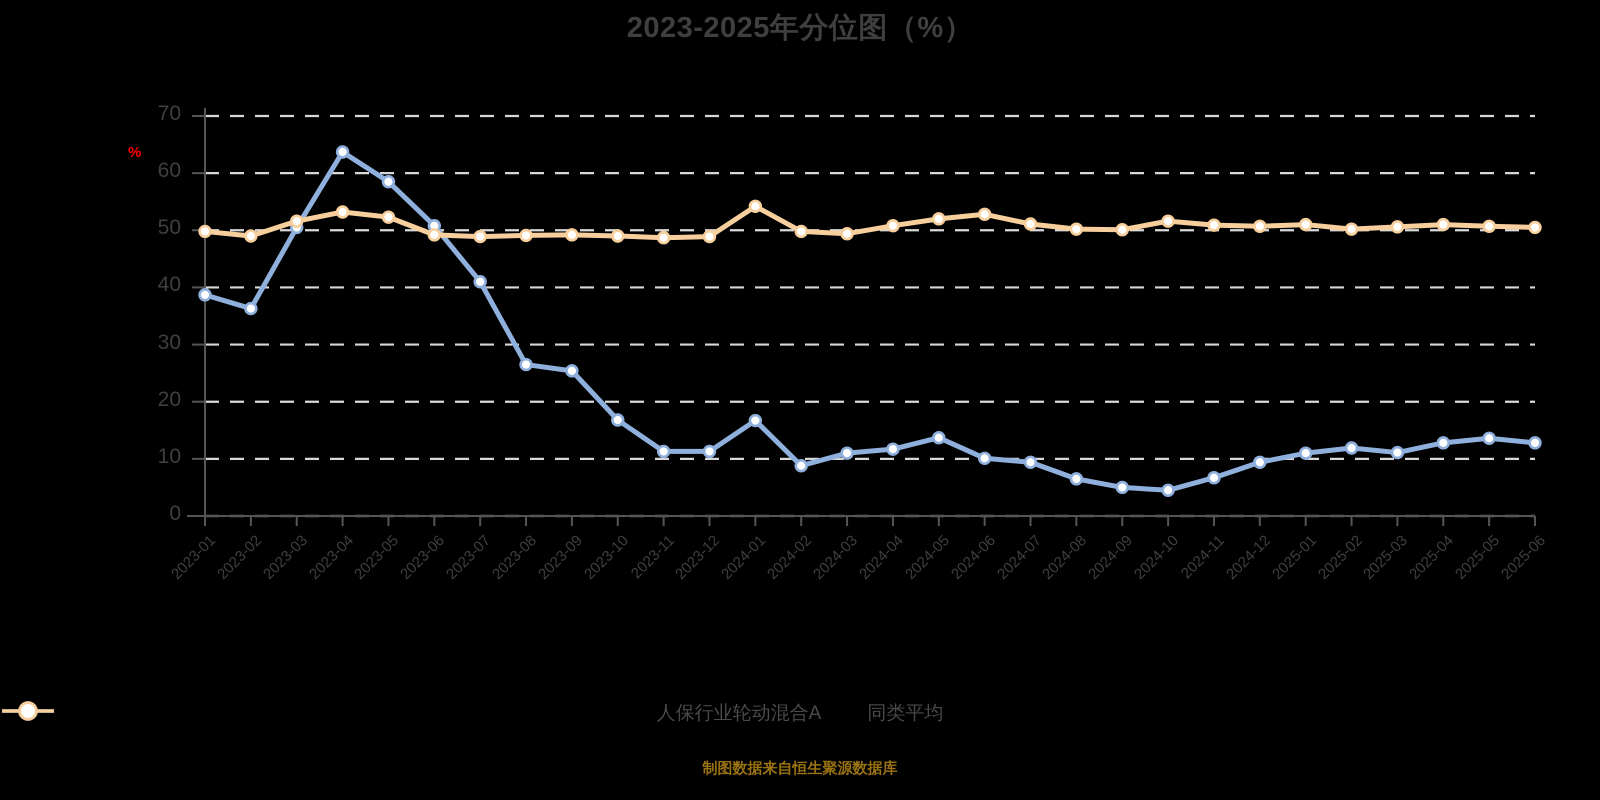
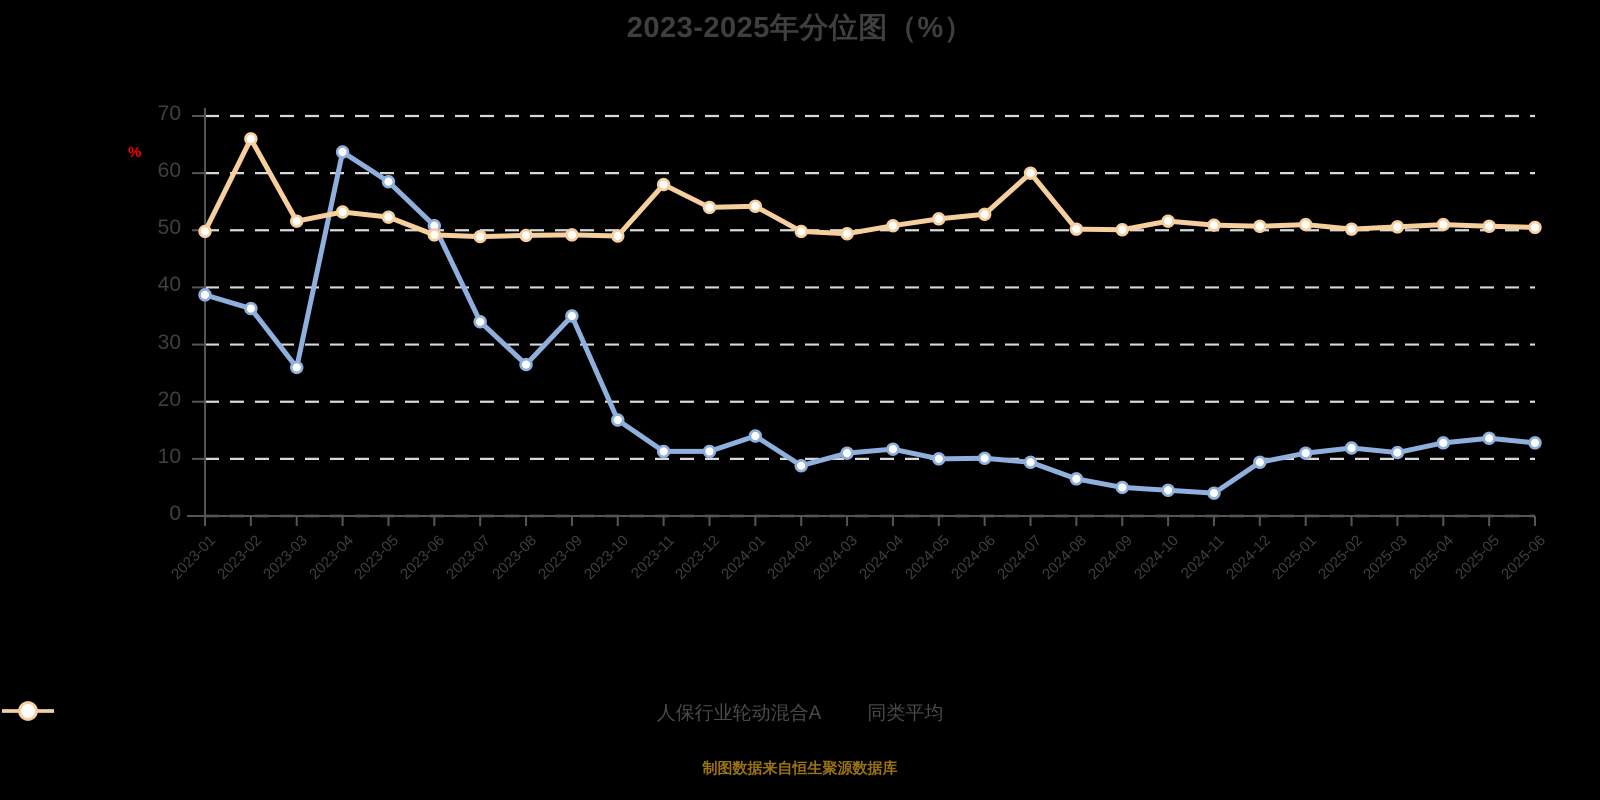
同类平均/2023-02: 49 -> 66
人保行业轮动混合A/2023-03: 50 -> 26
人保行业轮动混合A/2023-07: 41 -> 34
人保行业轮动混合A/2023-09: 25 -> 35
同类平均/2023-11: 49 -> 58
同类平均/2023-12: 49 -> 54
人保行业轮动混合A/2024-01: 17 -> 14
人保行业轮动混合A/2024-05: 14 -> 10
同类平均/2024-07: 51 -> 60
人保行业轮动混合A/2024-11: 7 -> 4
